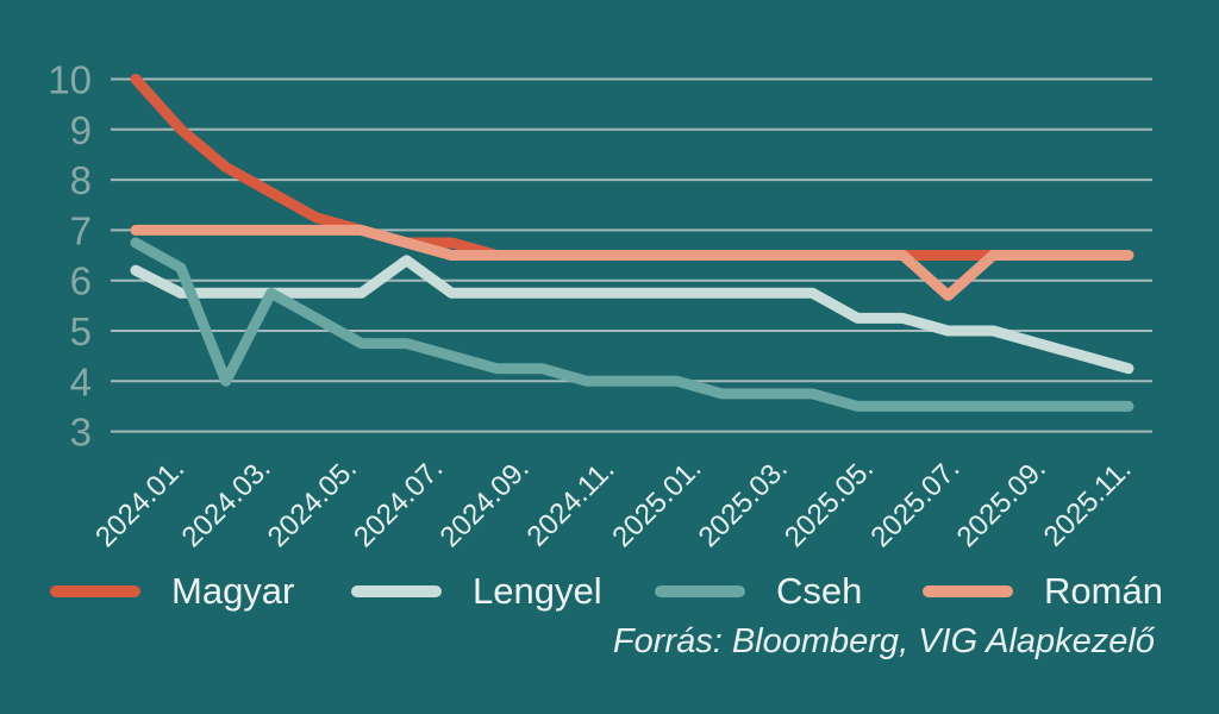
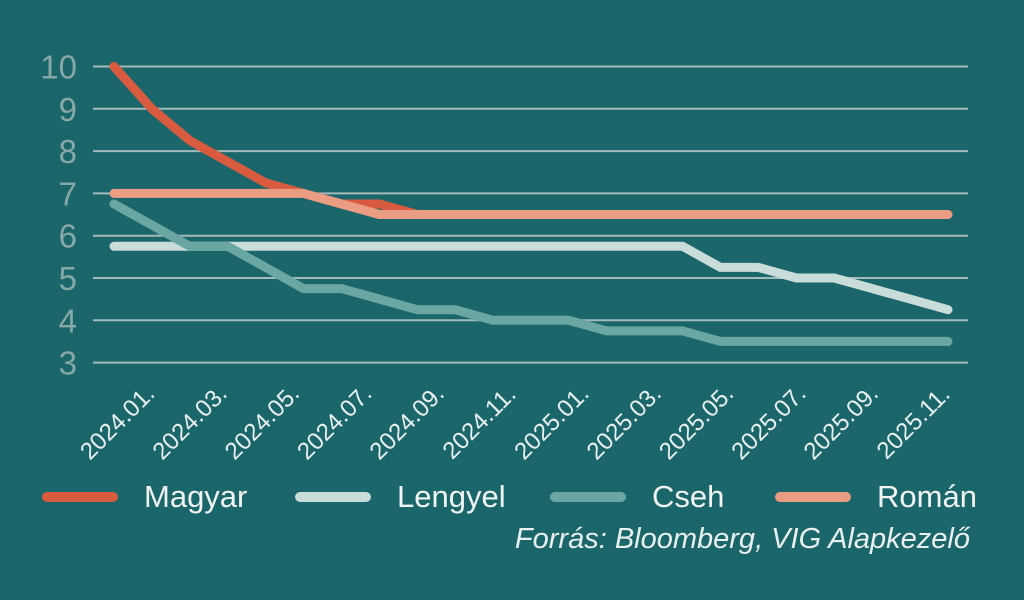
Lengyel/2024.01.: 6.2 -> 5.8
Cseh/2024.03.: 4.0 -> 5.8
Lengyel/2024.07.: 6.4 -> 5.8
Román/2025.07.: 5.7 -> 6.5
